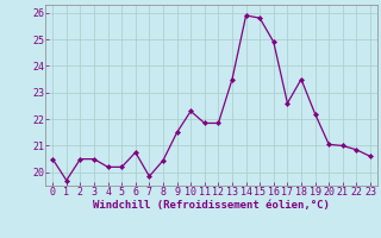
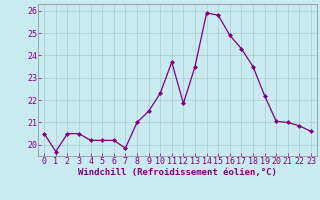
6: 20.75 -> 20.20
8: 20.45 -> 21.00
11: 21.85 -> 23.70
17: 22.60 -> 24.30
